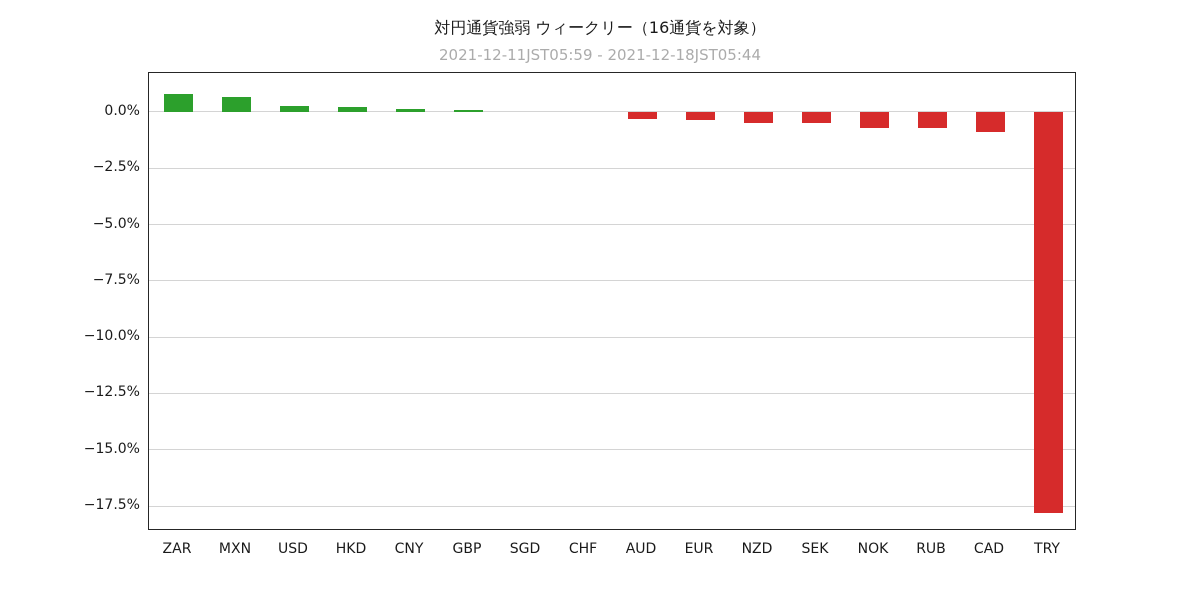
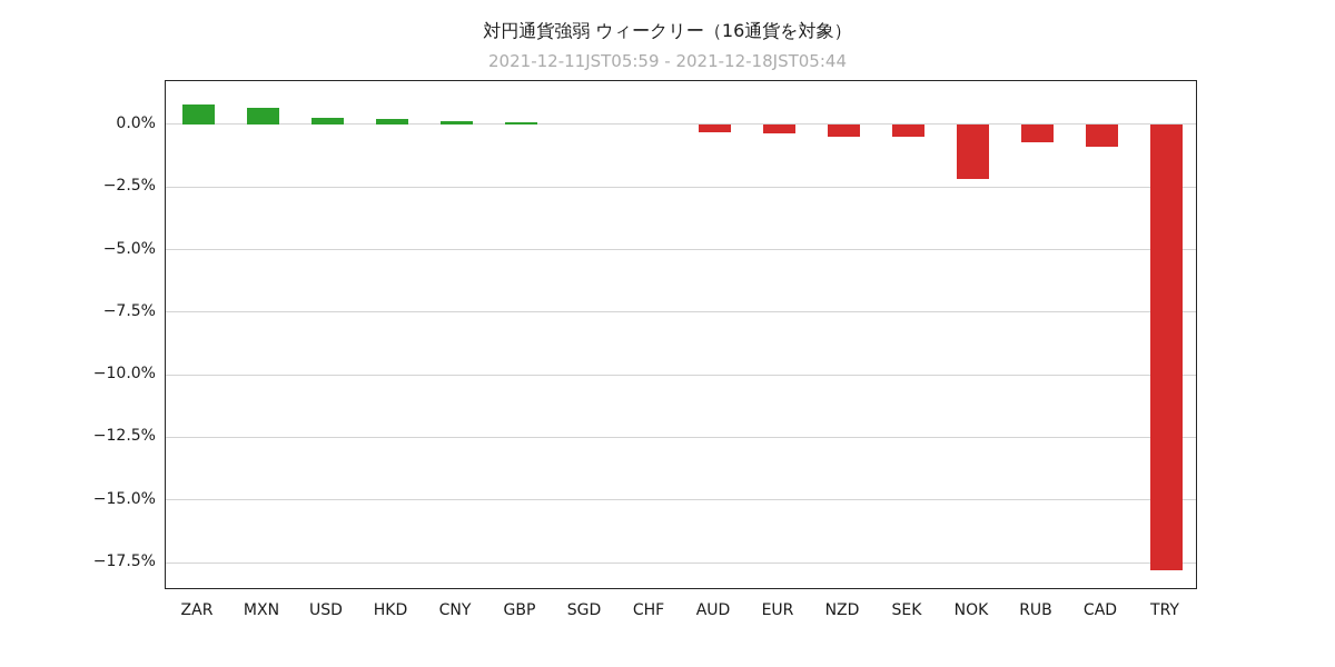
NOK: -0.7% -> -2.2%
